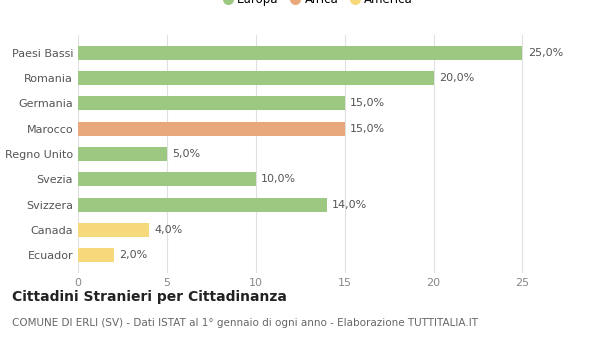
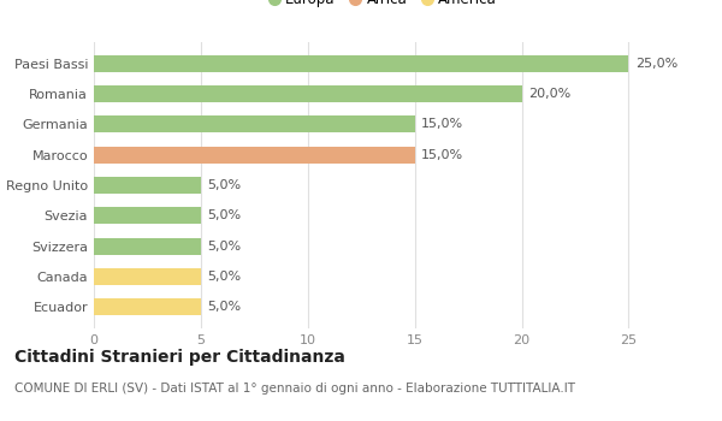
Svezia: 10,0% -> 5,0%
Svizzera: 14,0% -> 5,0%
Canada: 4,0% -> 5,0%
Ecuador: 2,0% -> 5,0%
